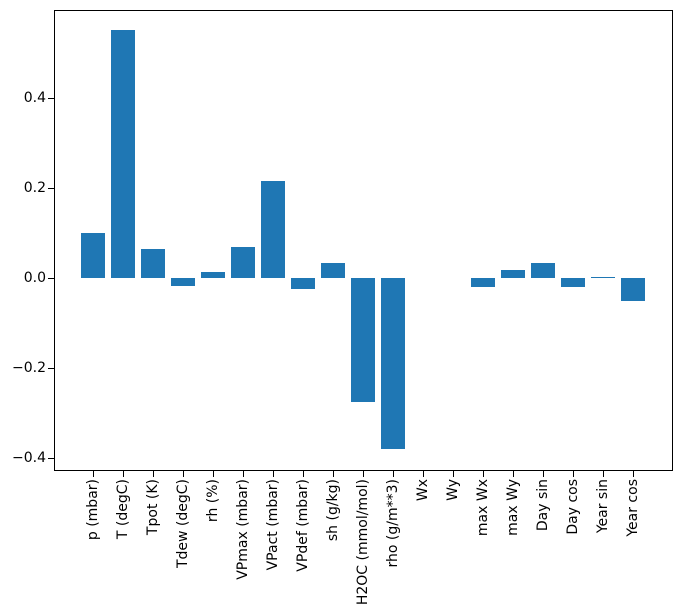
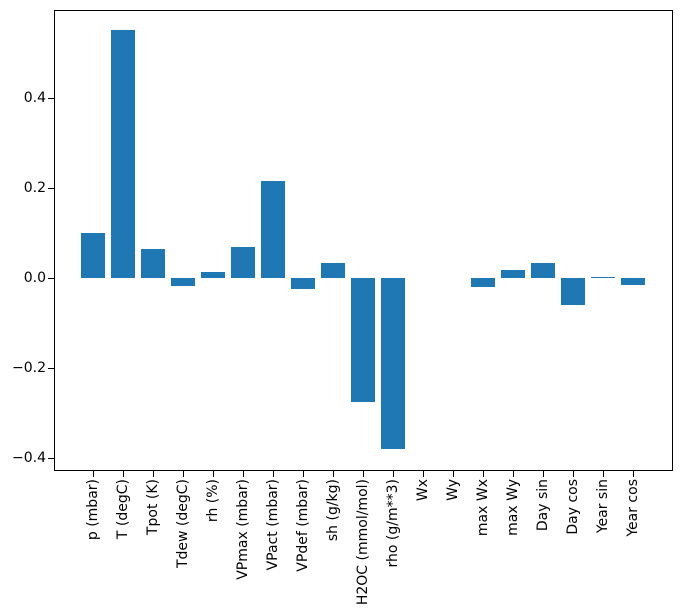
Day cos: -0.02 -> -0.06
Year cos: -0.05 -> -0.02
